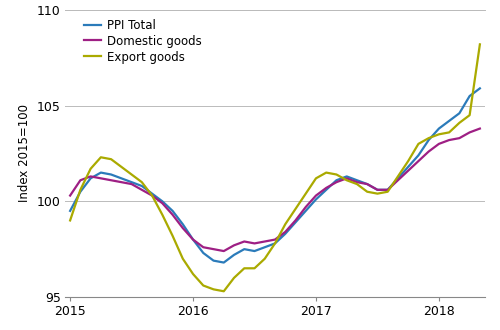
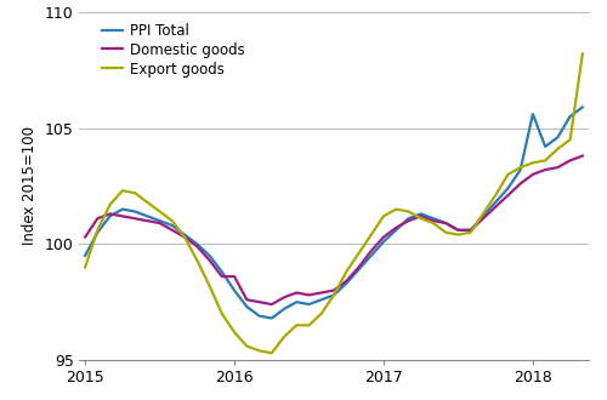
Domestic goods/2016: 98.0 -> 98.6
PPI Total/2018: 103.8 -> 105.6
